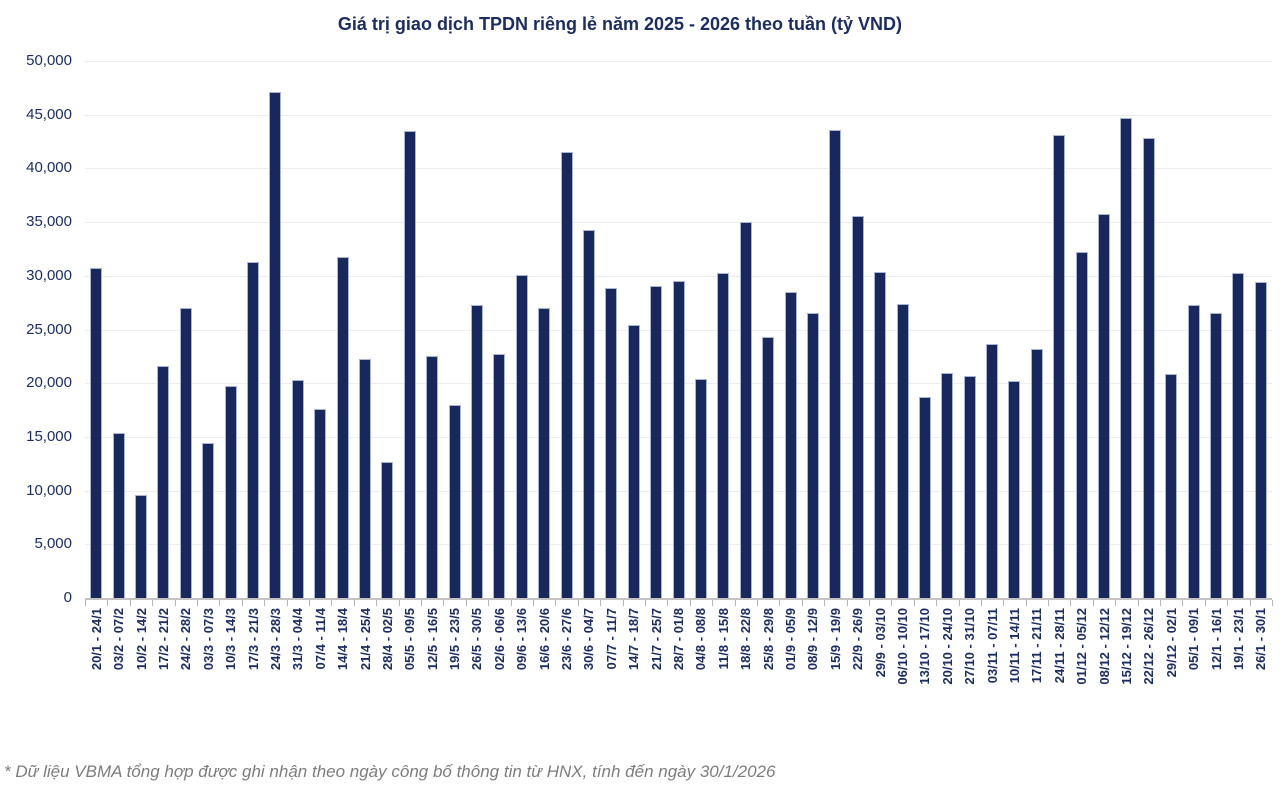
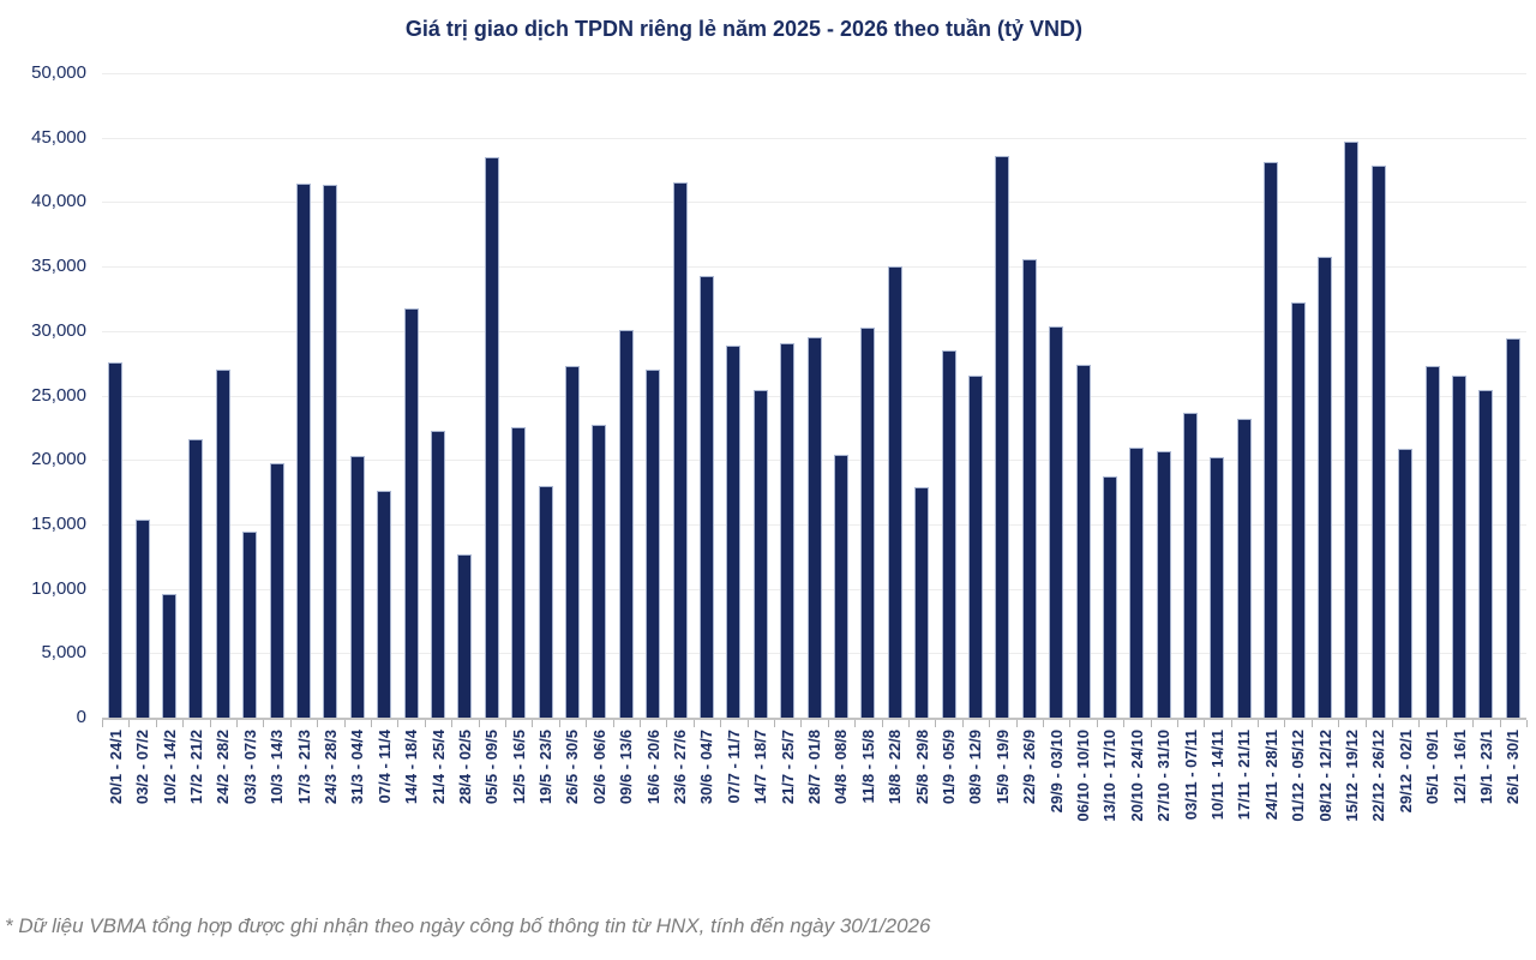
20/1 - 24/1: 30700 -> 27600
17/3 - 21/3: 31300 -> 41400
24/3 - 28/3: 47100 -> 41300
25/8 - 29/8: 24300 -> 17900
19/1 - 23/1: 30300 -> 25400
